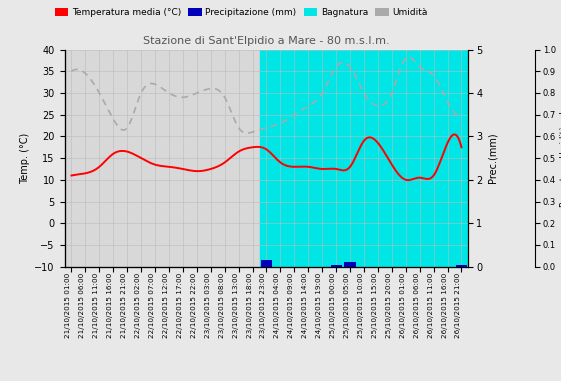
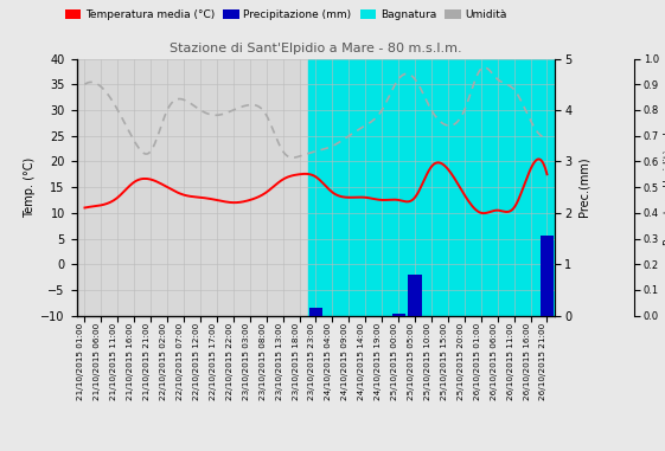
Precipitazione (mm)/25/10/2015 05:00: 0.10 -> 0.80
Precipitazione (mm)/26/10/2015 21:00: 0.05 -> 1.55
